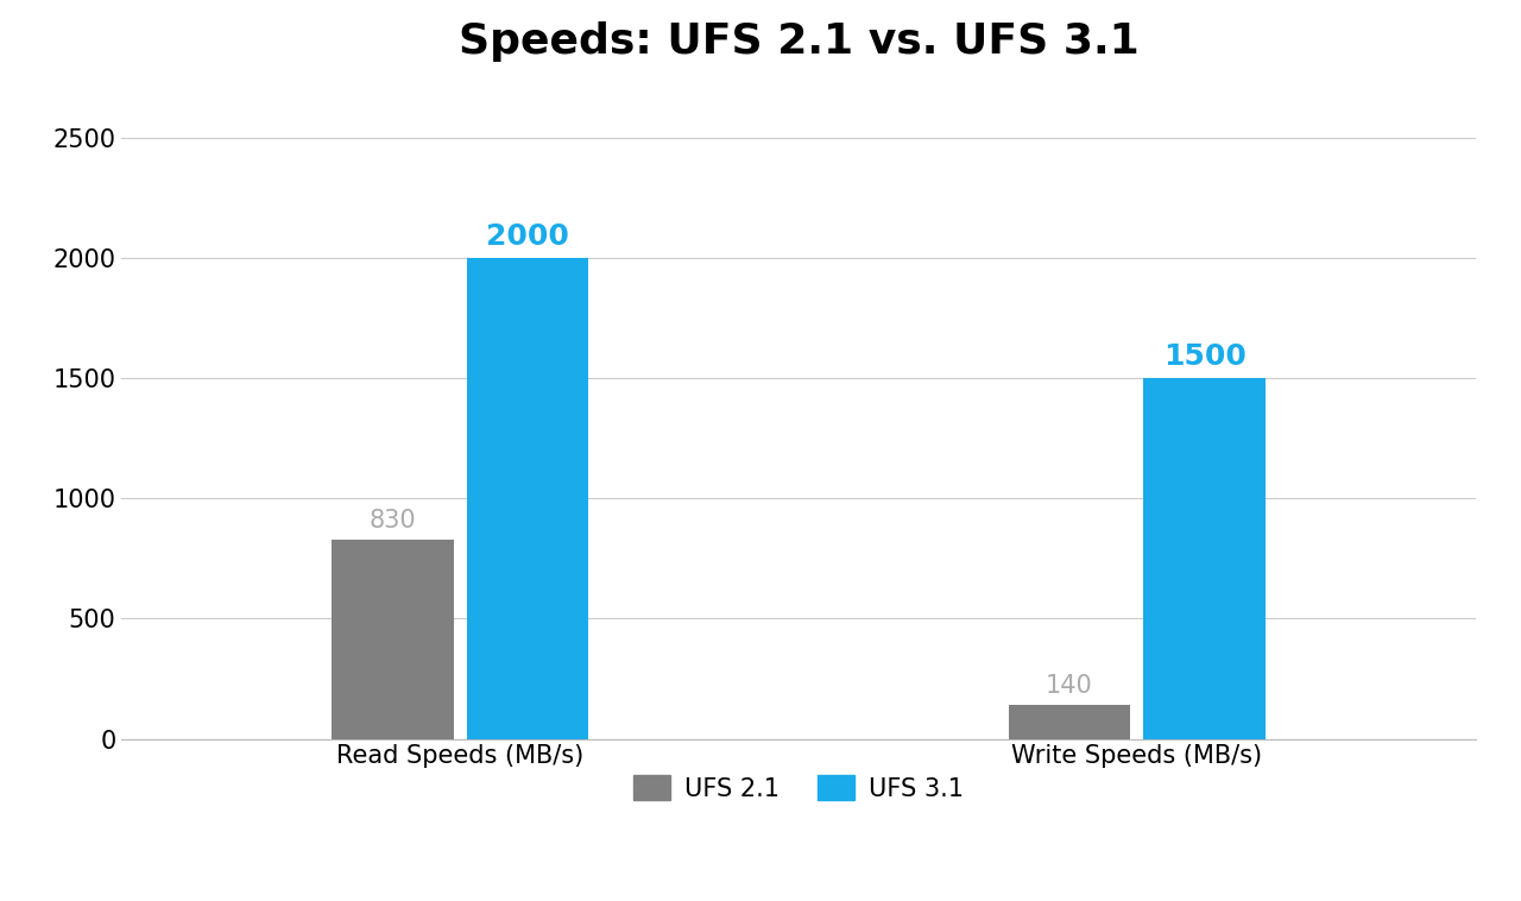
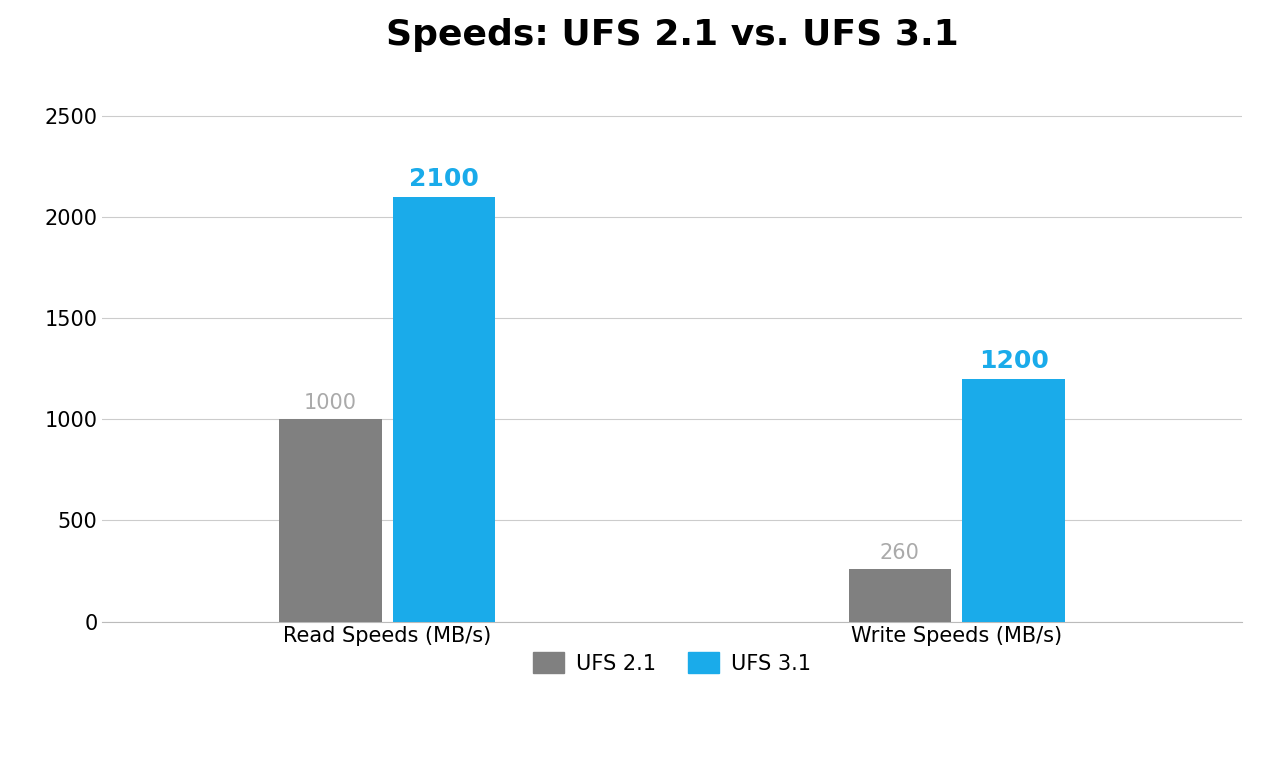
UFS 2.1/Read Speeds (MB/s): 830 -> 1000
UFS 3.1/Read Speeds (MB/s): 2000 -> 2100
UFS 2.1/Write Speeds (MB/s): 140 -> 260
UFS 3.1/Write Speeds (MB/s): 1500 -> 1200
